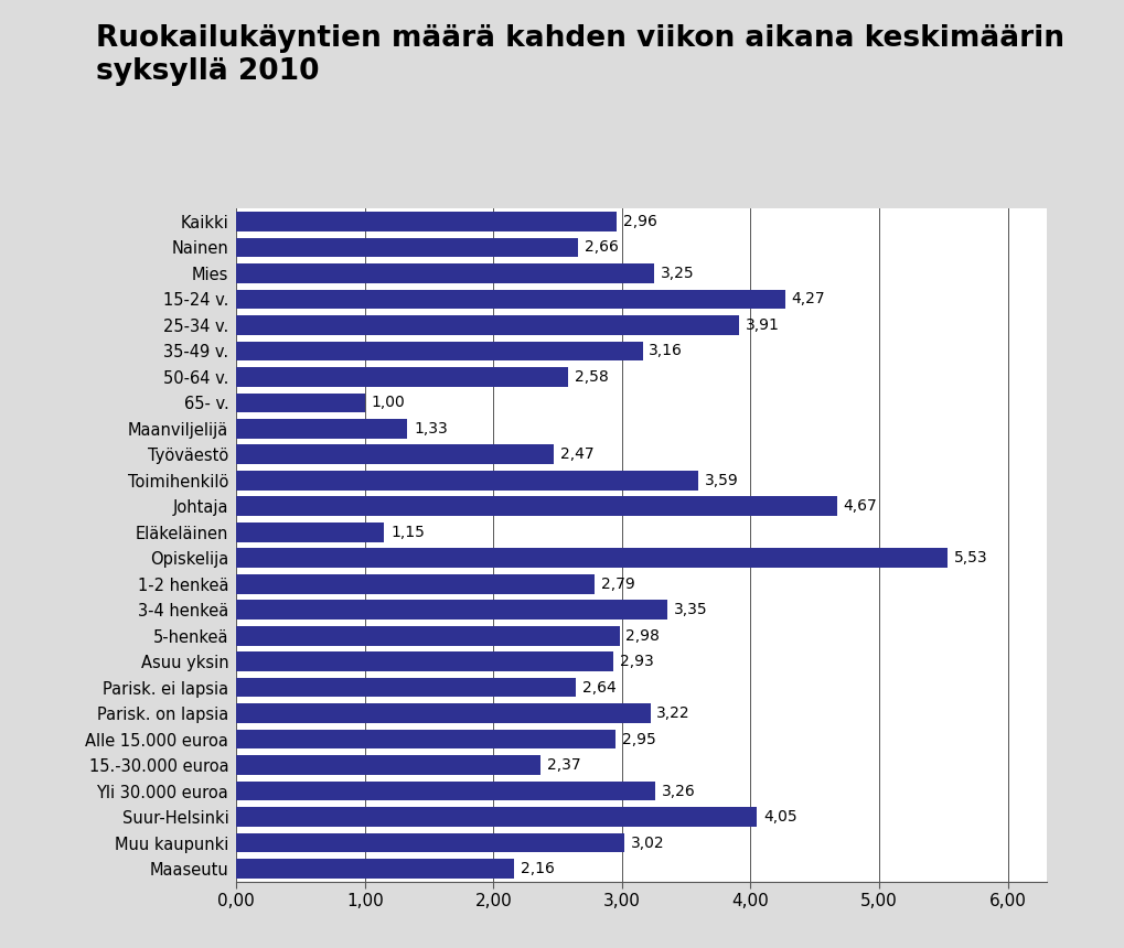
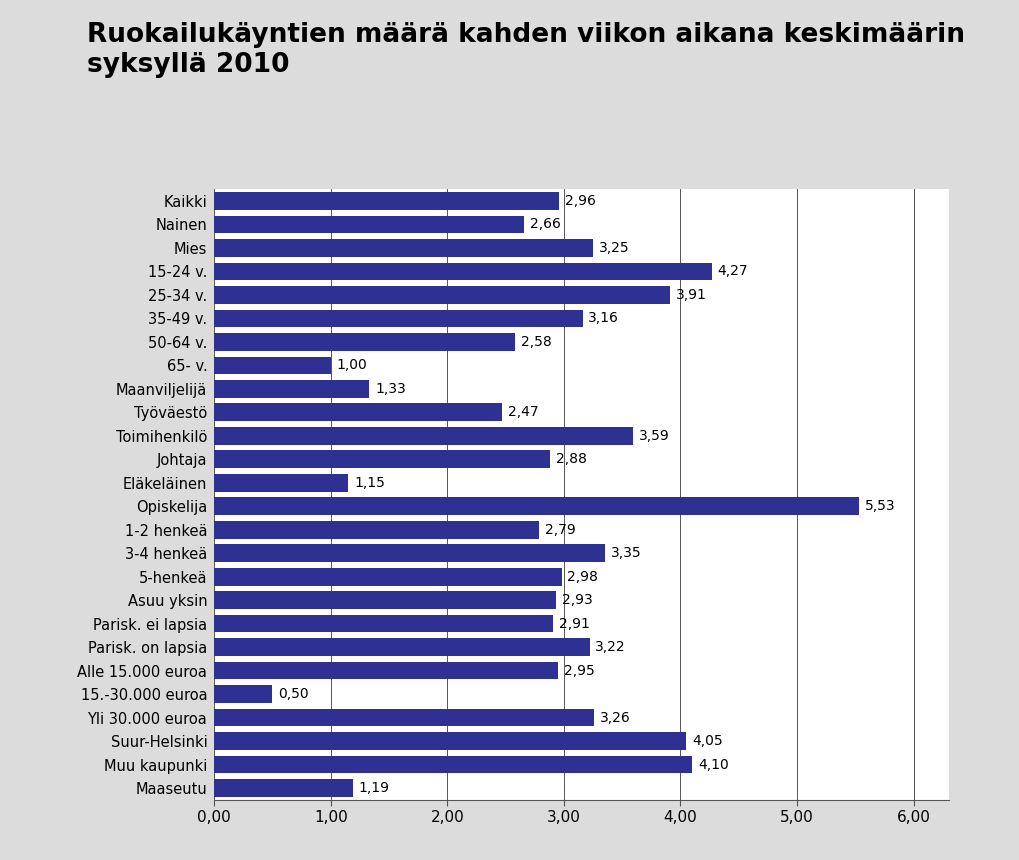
Johtaja: 4,67 -> 2,88
Parisk. ei lapsia: 2,64 -> 2,91
15.-30.000 euroa: 2,37 -> 0,50
Muu kaupunki: 3,02 -> 4,10
Maaseutu: 2,16 -> 1,19
